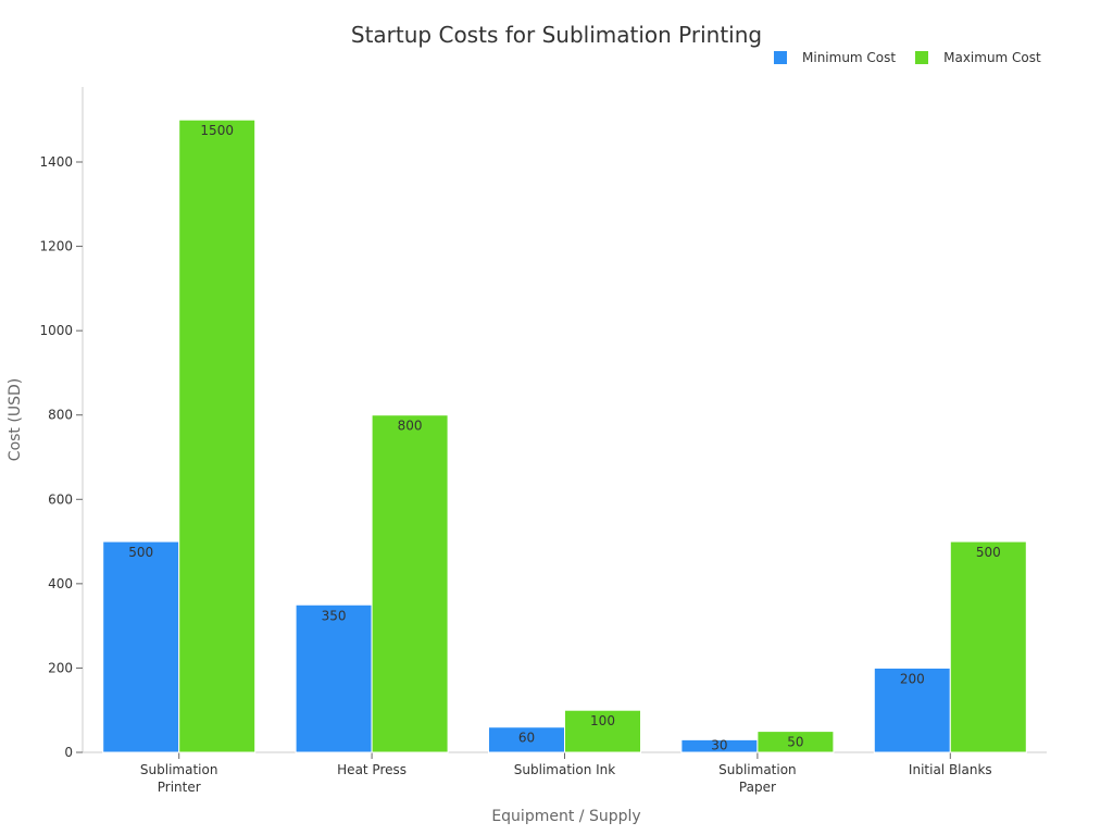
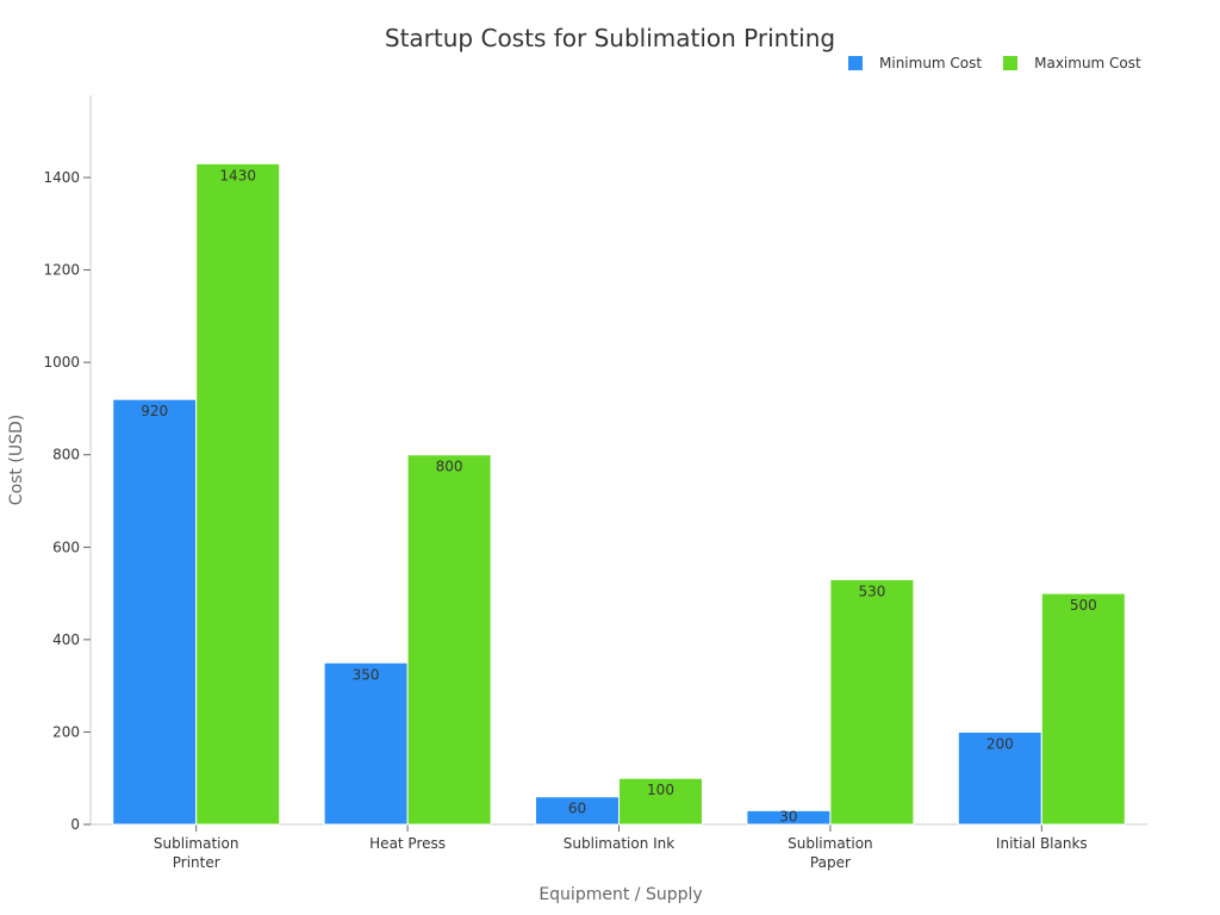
Minimum Cost/Sublimation Printer: 500 -> 920
Maximum Cost/Sublimation Printer: 1500 -> 1430
Maximum Cost/Sublimation Paper: 50 -> 530
